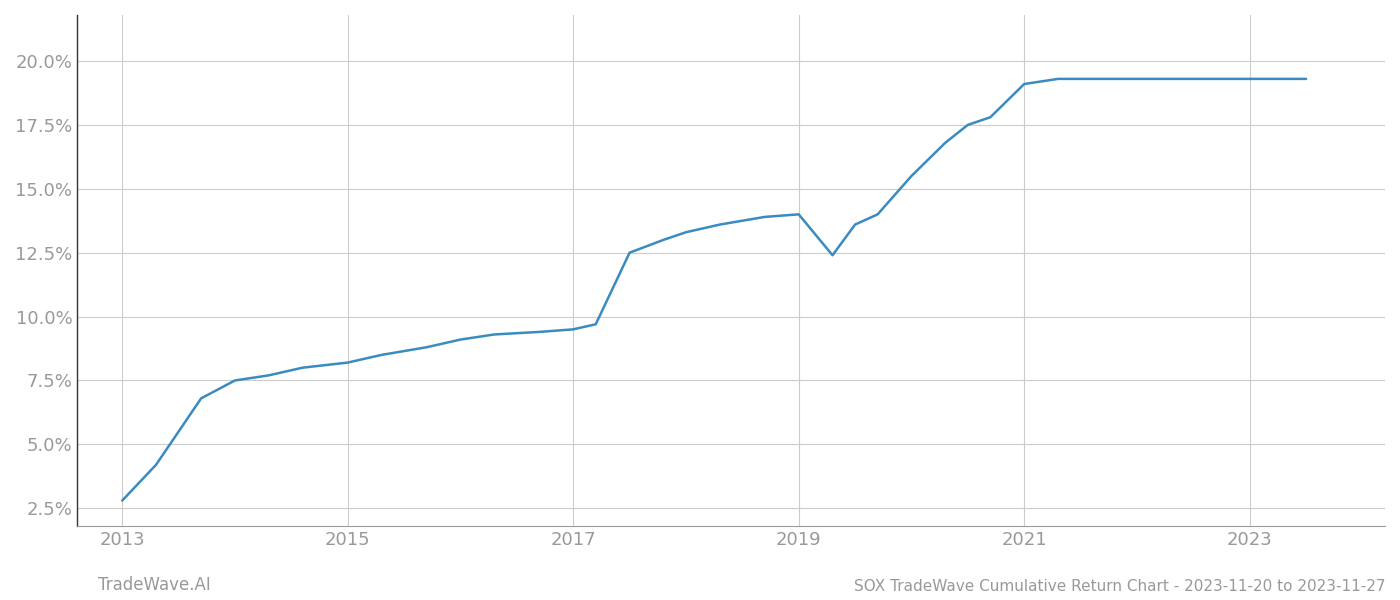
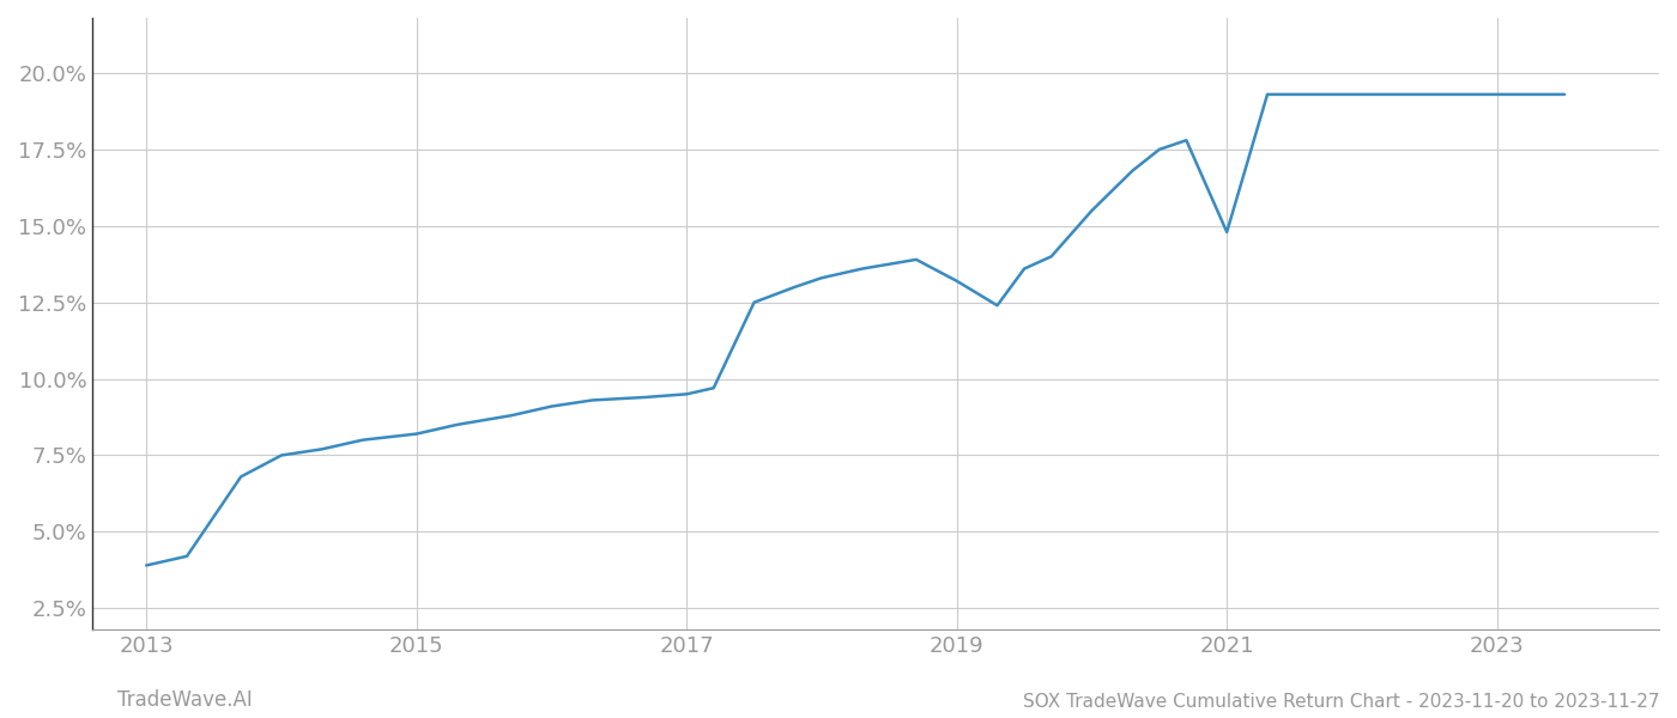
2013: 2.8% -> 3.9%
2019: 14.0% -> 13.2%
2021: 19.1% -> 14.8%
